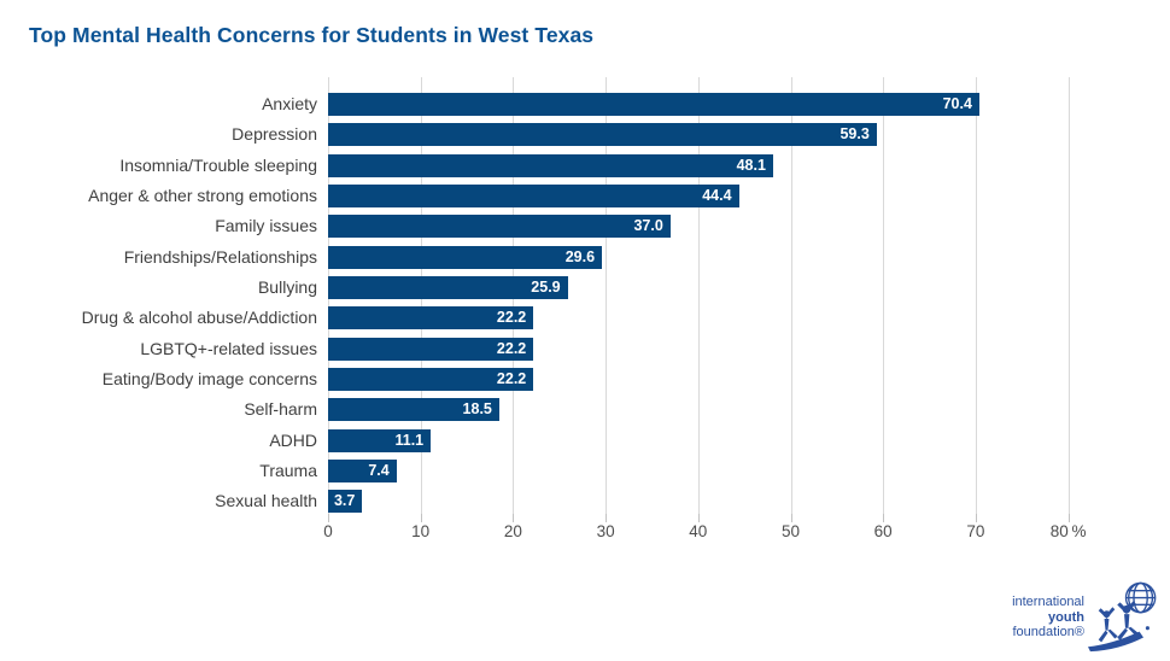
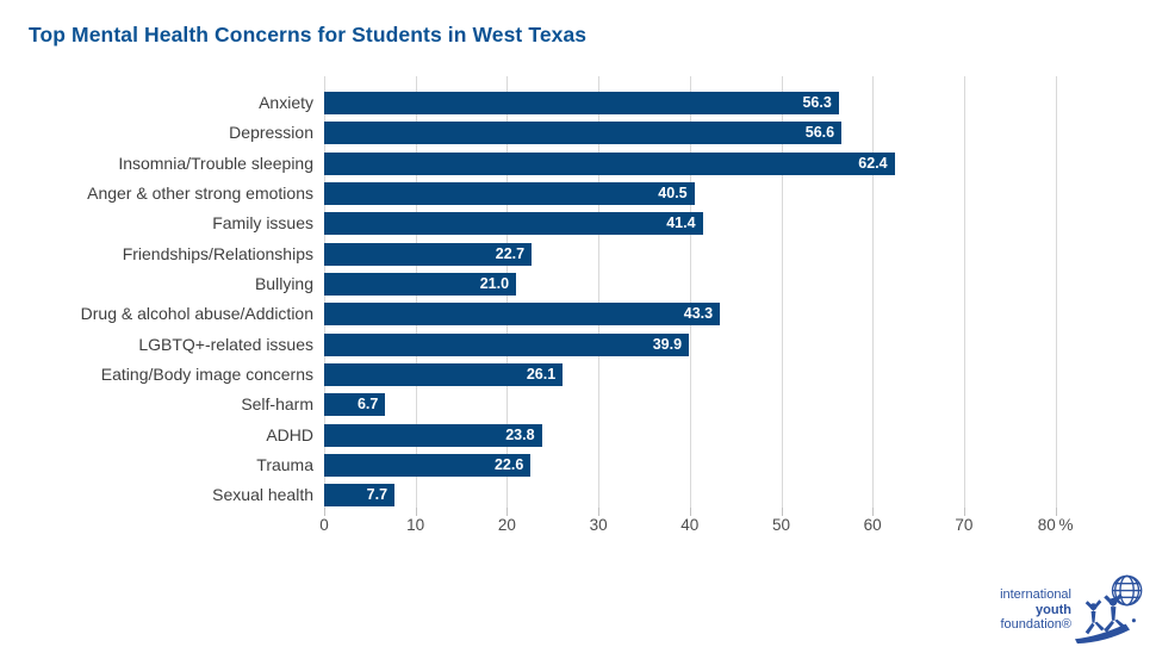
Anxiety: 70.4 -> 56.3
Depression: 59.3 -> 56.6
Insomnia/Trouble sleeping: 48.1 -> 62.4
Anger & other strong emotions: 44.4 -> 40.5
Family issues: 37.0 -> 41.4
Friendships/Relationships: 29.6 -> 22.7
Bullying: 25.9 -> 21.0
Drug & alcohol abuse/Addiction: 22.2 -> 43.3
LGBTQ+-related issues: 22.2 -> 39.9
Eating/Body image concerns: 22.2 -> 26.1
Self-harm: 18.5 -> 6.7
ADHD: 11.1 -> 23.8
Trauma: 7.4 -> 22.6
Sexual health: 3.7 -> 7.7
